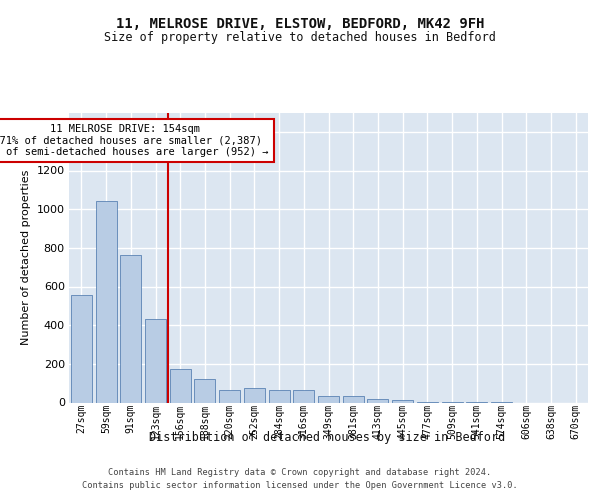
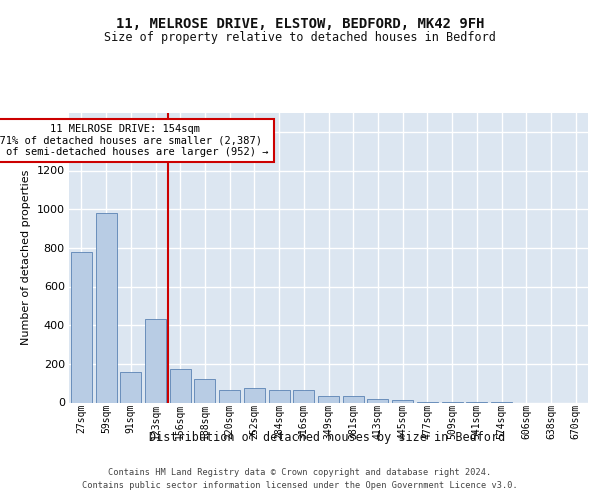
27sqm: 560 -> 780
59sqm: 1040 -> 980
91sqm: 760 -> 160
